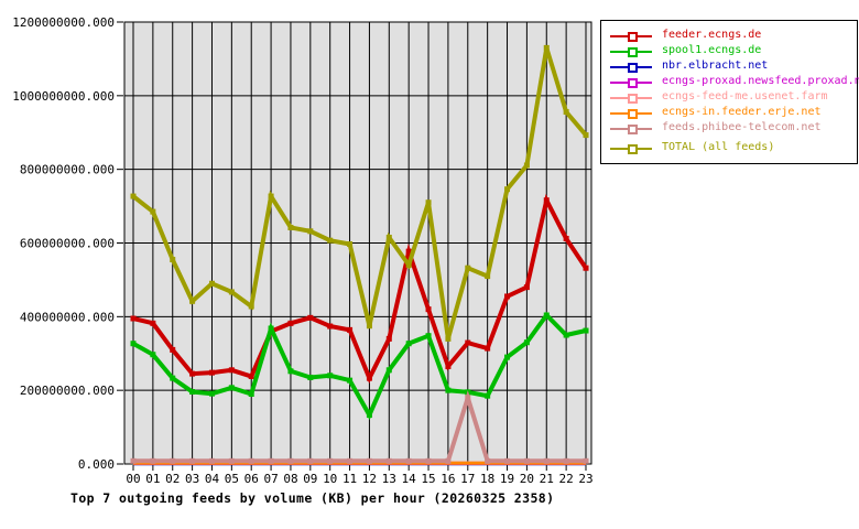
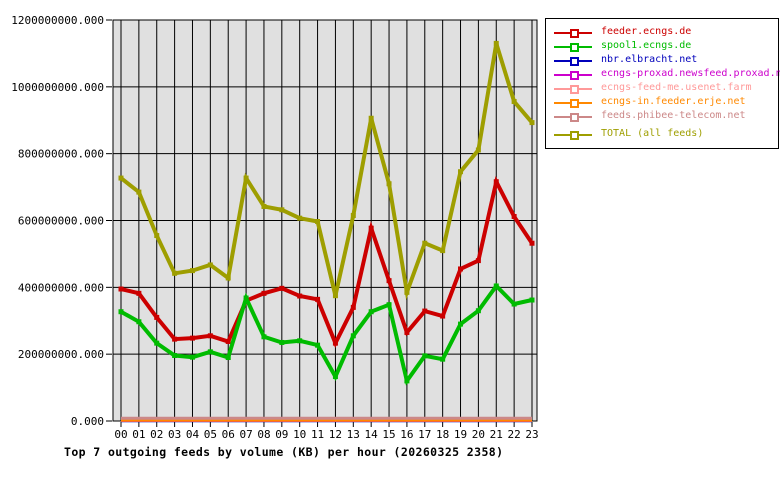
TOTAL (all feeds)/04: 490000000 -> 450000000
TOTAL (all feeds)/14: 540000000 -> 910000000
spool1.ecngs.de/16: 200000000 -> 120000000
TOTAL (all feeds)/16: 340000000 -> 380000000
feeds.phibee-telecom.net/17: 180000000 -> 10000000
